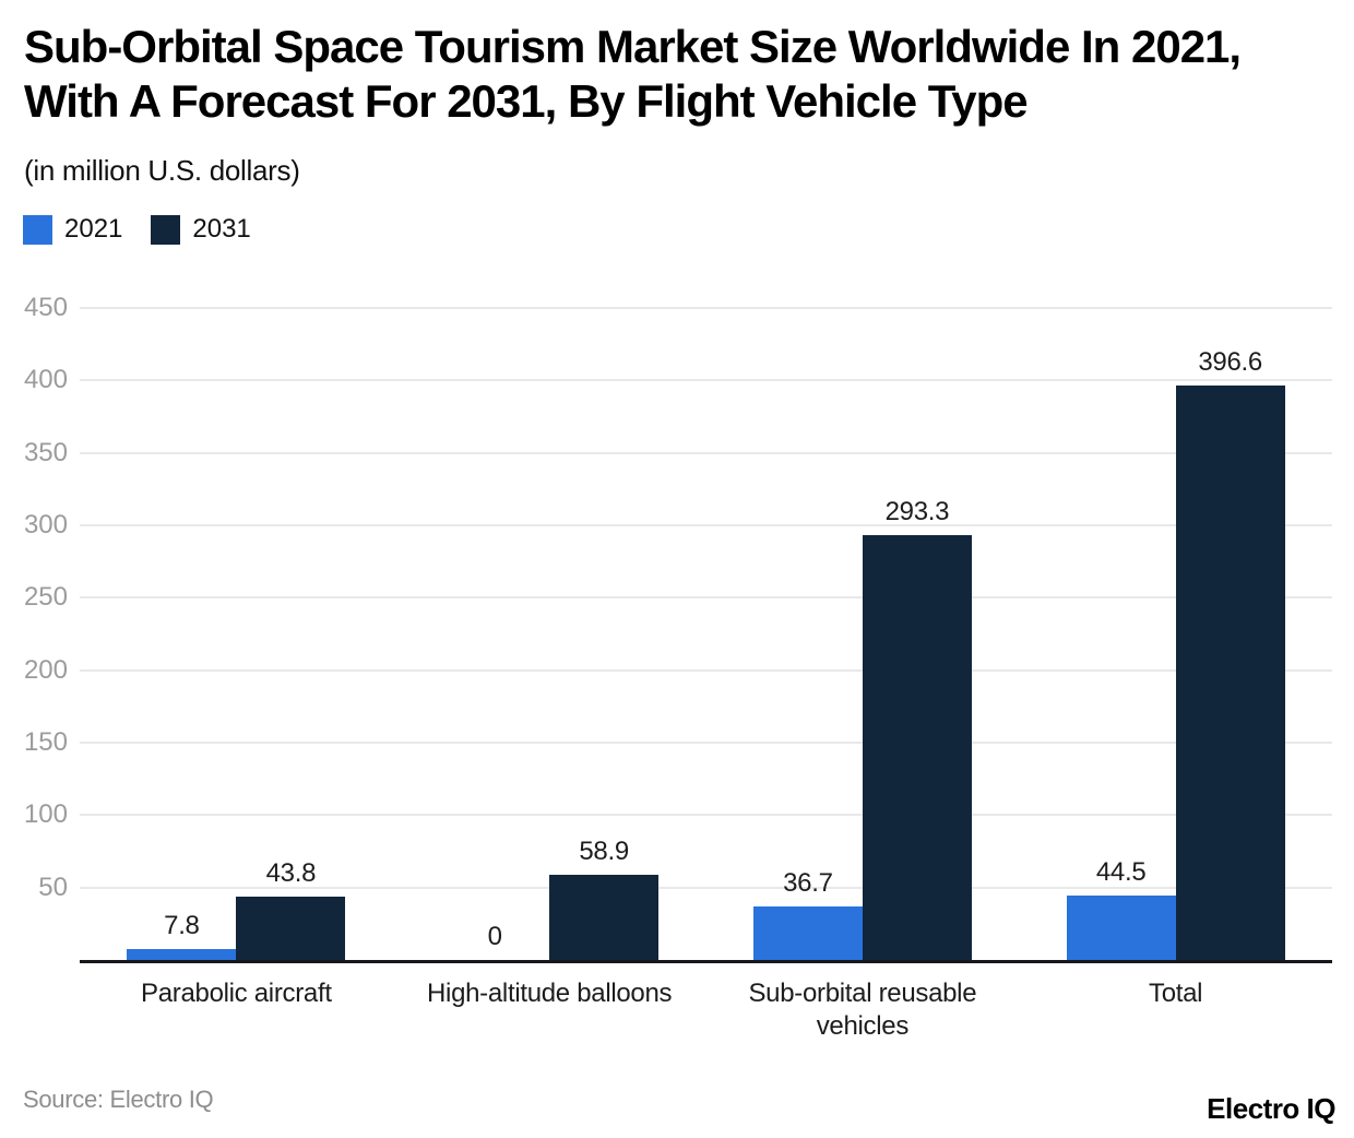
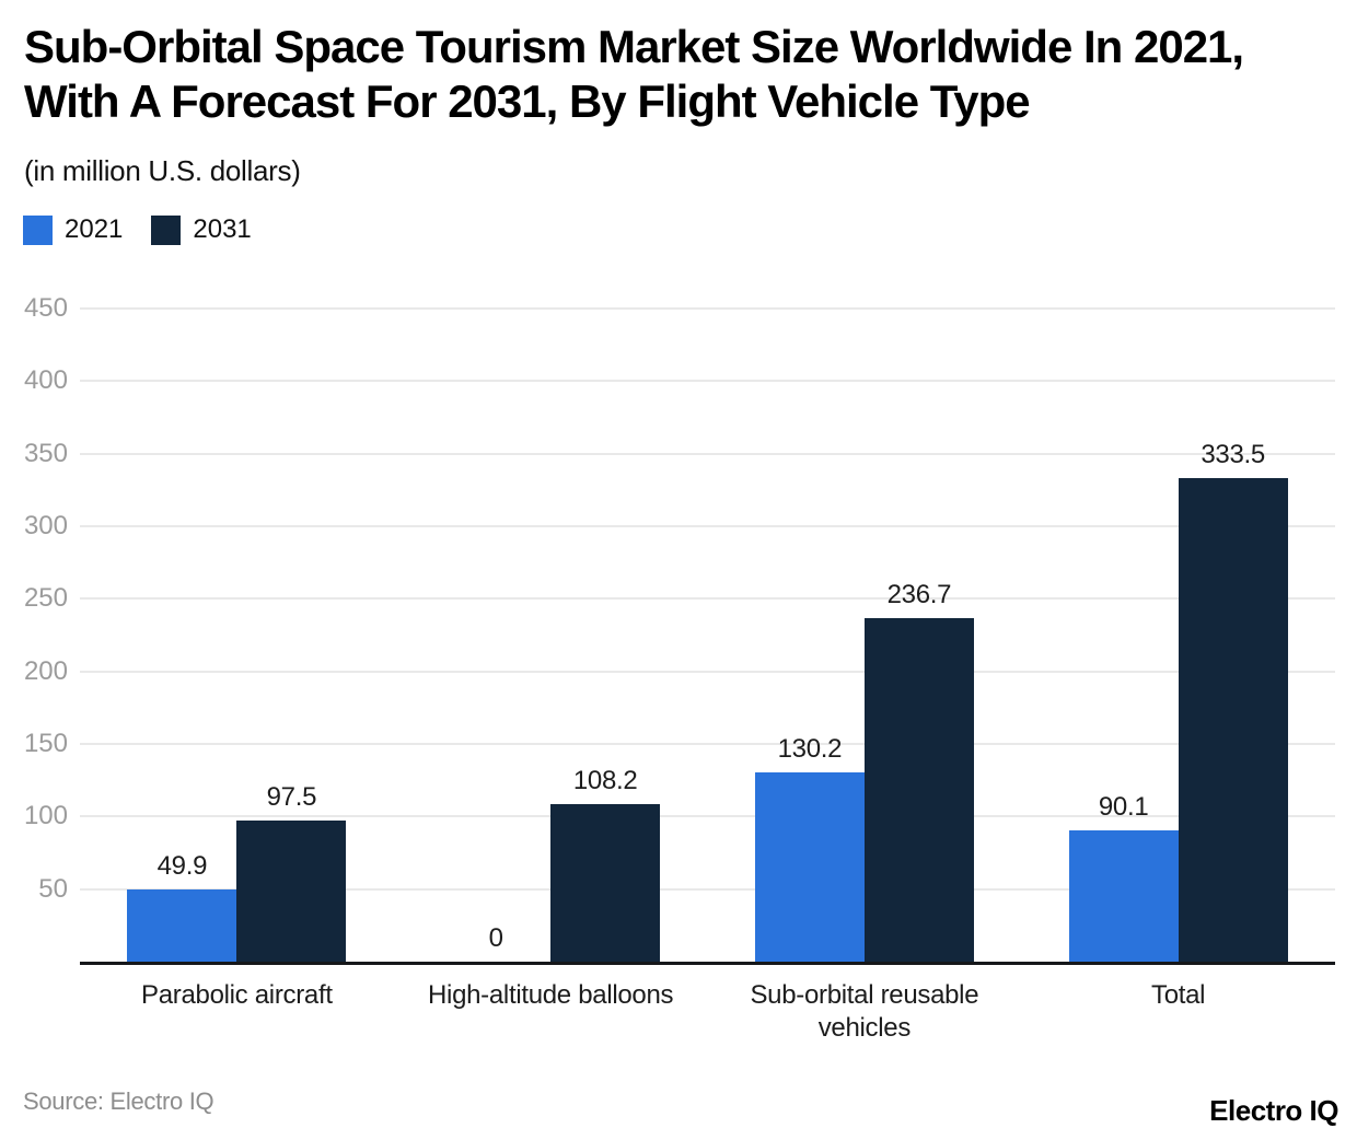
2021/Parabolic aircraft: 7.8 -> 49.9
2031/Parabolic aircraft: 43.8 -> 97.5
2031/High-altitude balloons: 58.9 -> 108.2
2021/Sub-orbital reusable vehicles: 36.7 -> 130.2
2031/Sub-orbital reusable vehicles: 293.3 -> 236.7
2021/Total: 44.5 -> 90.1
2031/Total: 396.6 -> 333.5
